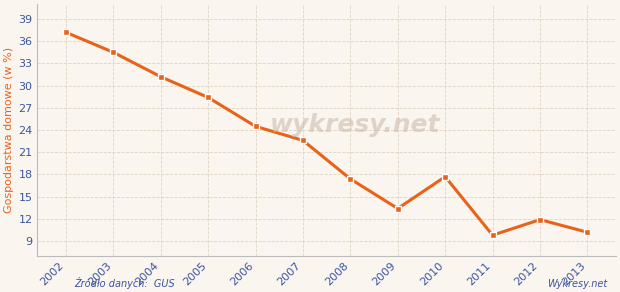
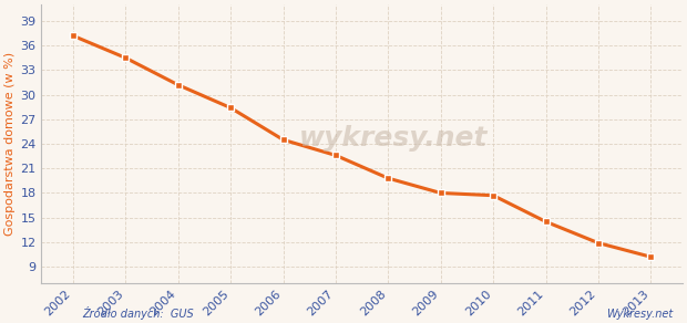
2008: 17.4 -> 19.8
2009: 13.4 -> 18.0
2011: 9.8 -> 14.5
